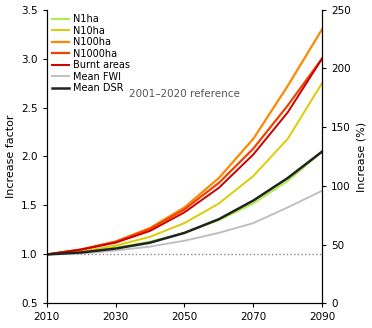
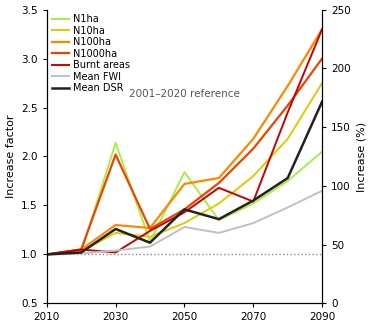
N1ha/2030: 1.07 -> 2.14
N10ha/2030: 1.09 -> 1.22
N100ha/2030: 1.13 -> 1.30
N1000ha/2030: 1.13 -> 2.02
Burnt areas/2030: 1.12 -> 1.02
Mean DSR/2030: 1.06 -> 1.26
N1ha/2050: 1.22 -> 1.84
N100ha/2050: 1.48 -> 1.72
Mean FWI/2050: 1.14 -> 1.28
Mean DSR/2050: 1.22 -> 1.46
Burnt areas/2070: 2.02 -> 1.54
Burnt areas/2090: 3.00 -> 3.30
Mean DSR/2090: 2.05 -> 2.56
